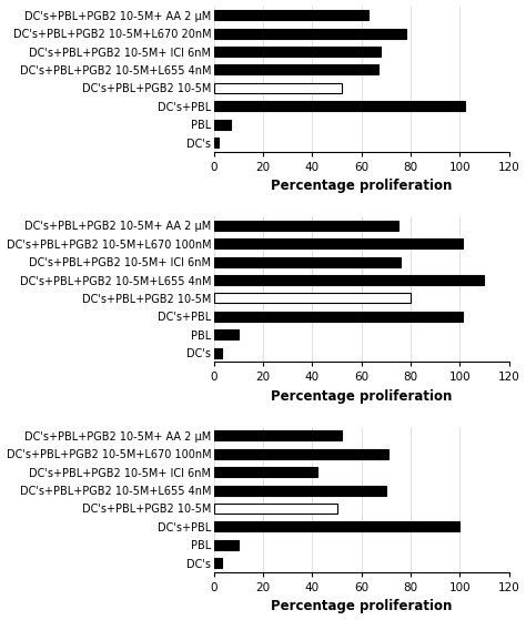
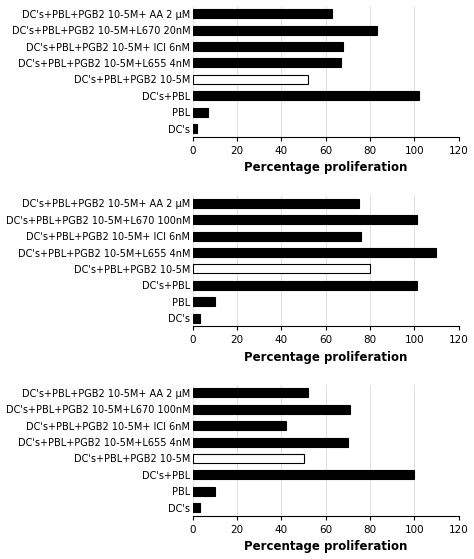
DC's+PBL+PGB2 10-5M+L670 20nM: 78 -> 83
